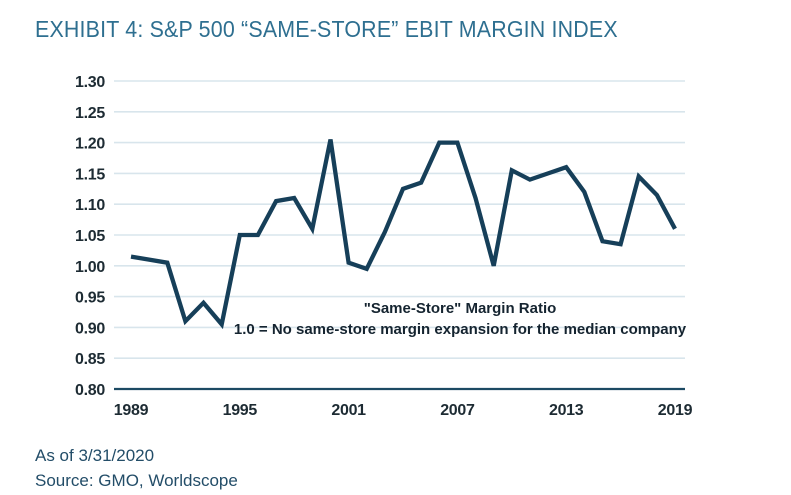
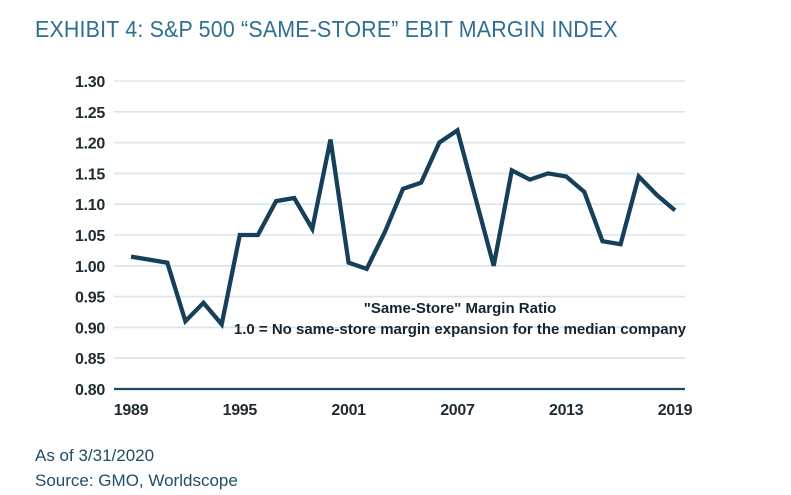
2007: 1.20 -> 1.22
2013: 1.16 -> 1.15
2019: 1.06 -> 1.09
